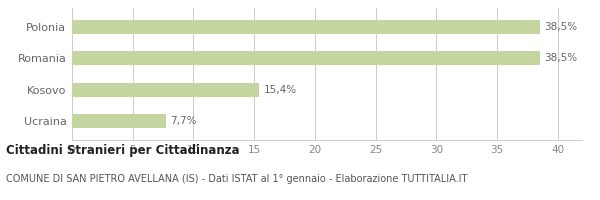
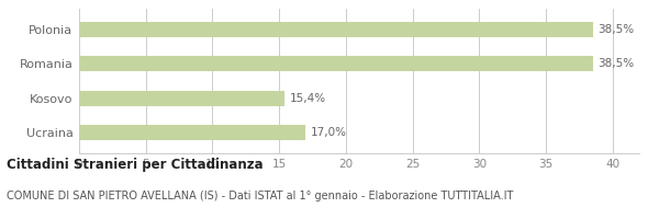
Ucraina: 7,7% -> 17,0%
